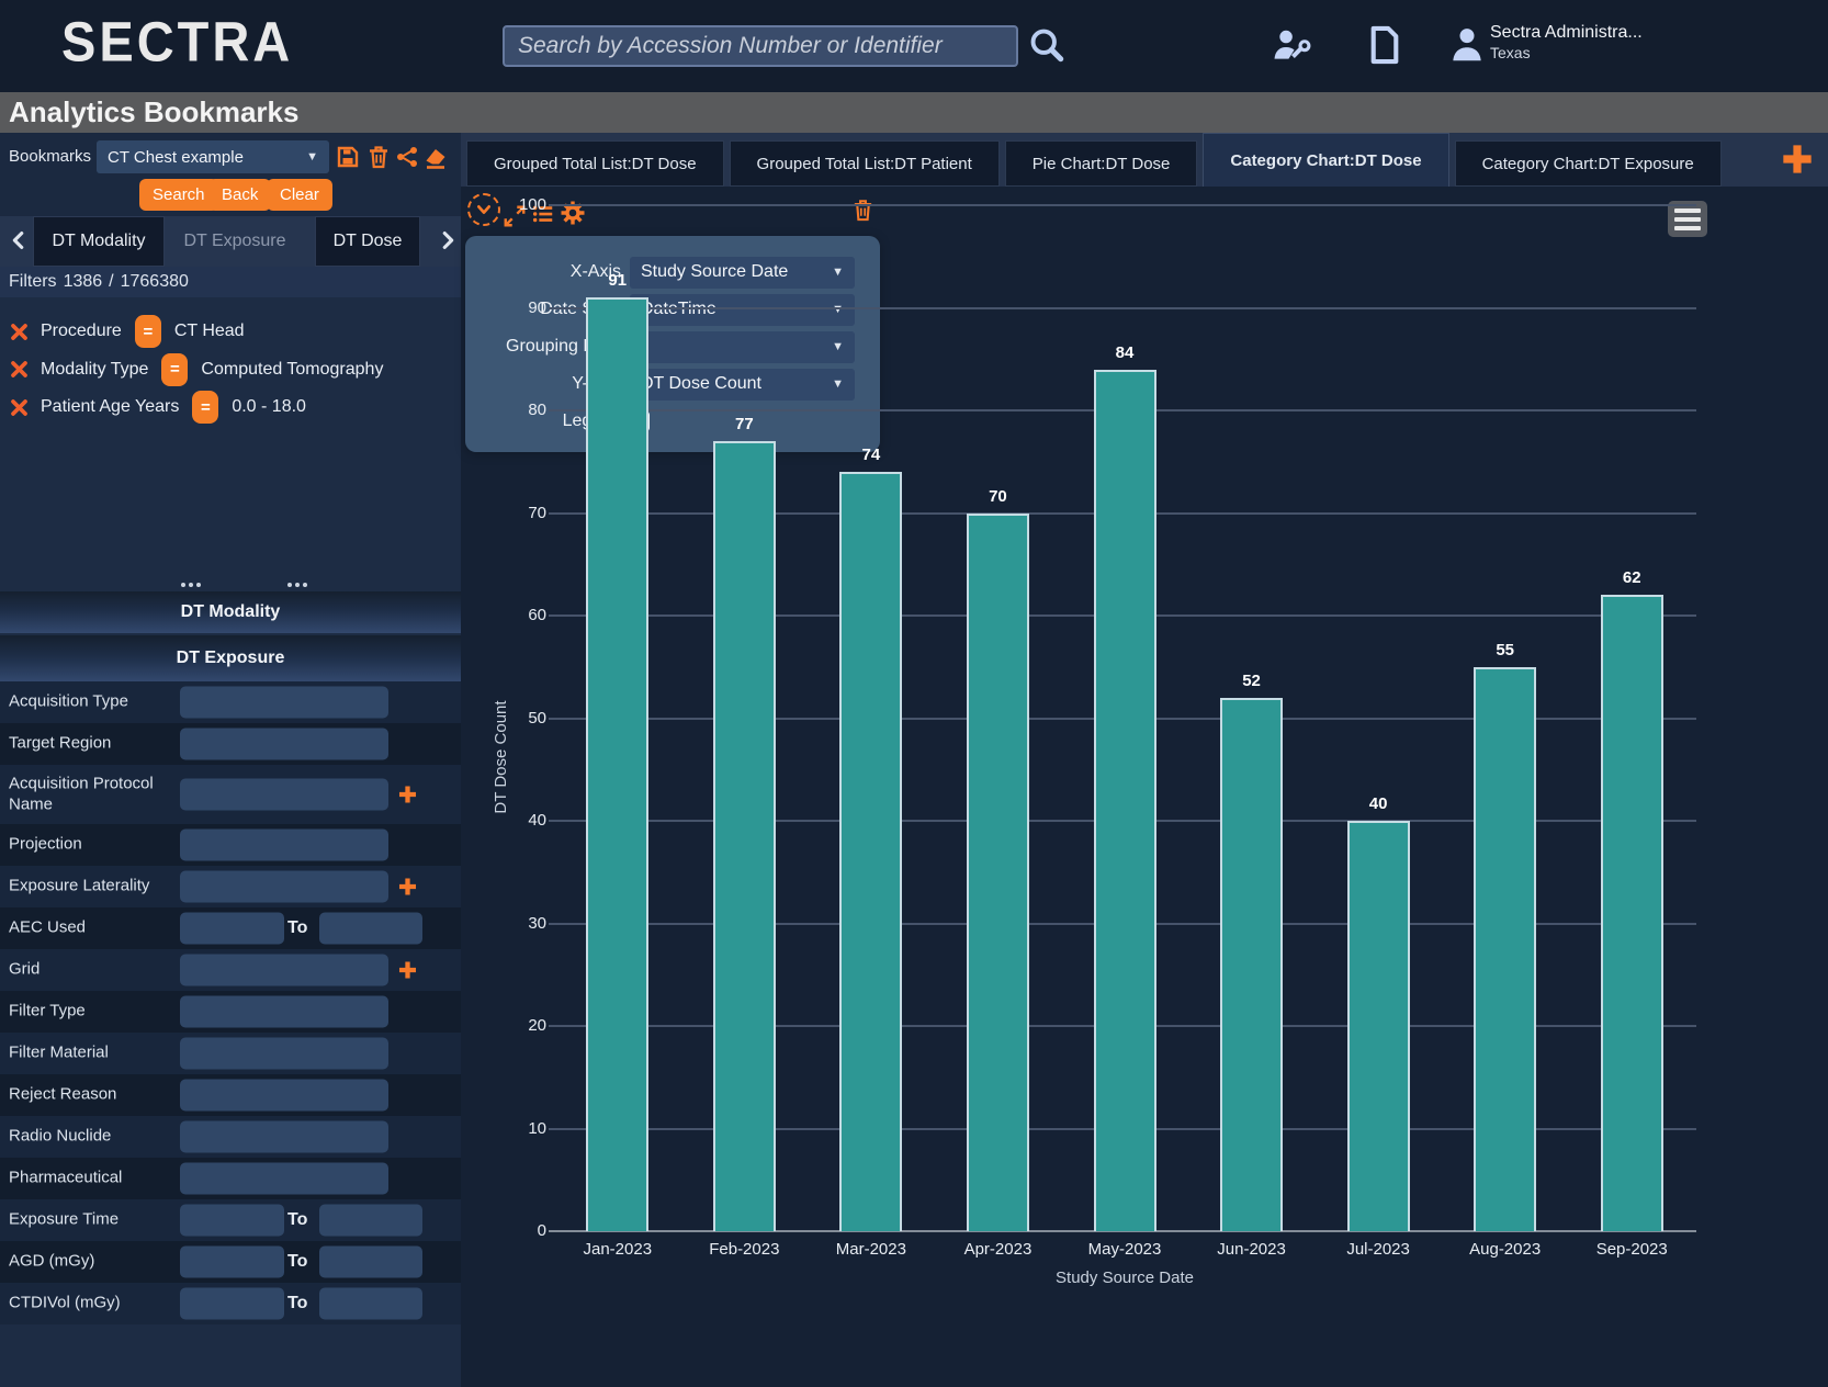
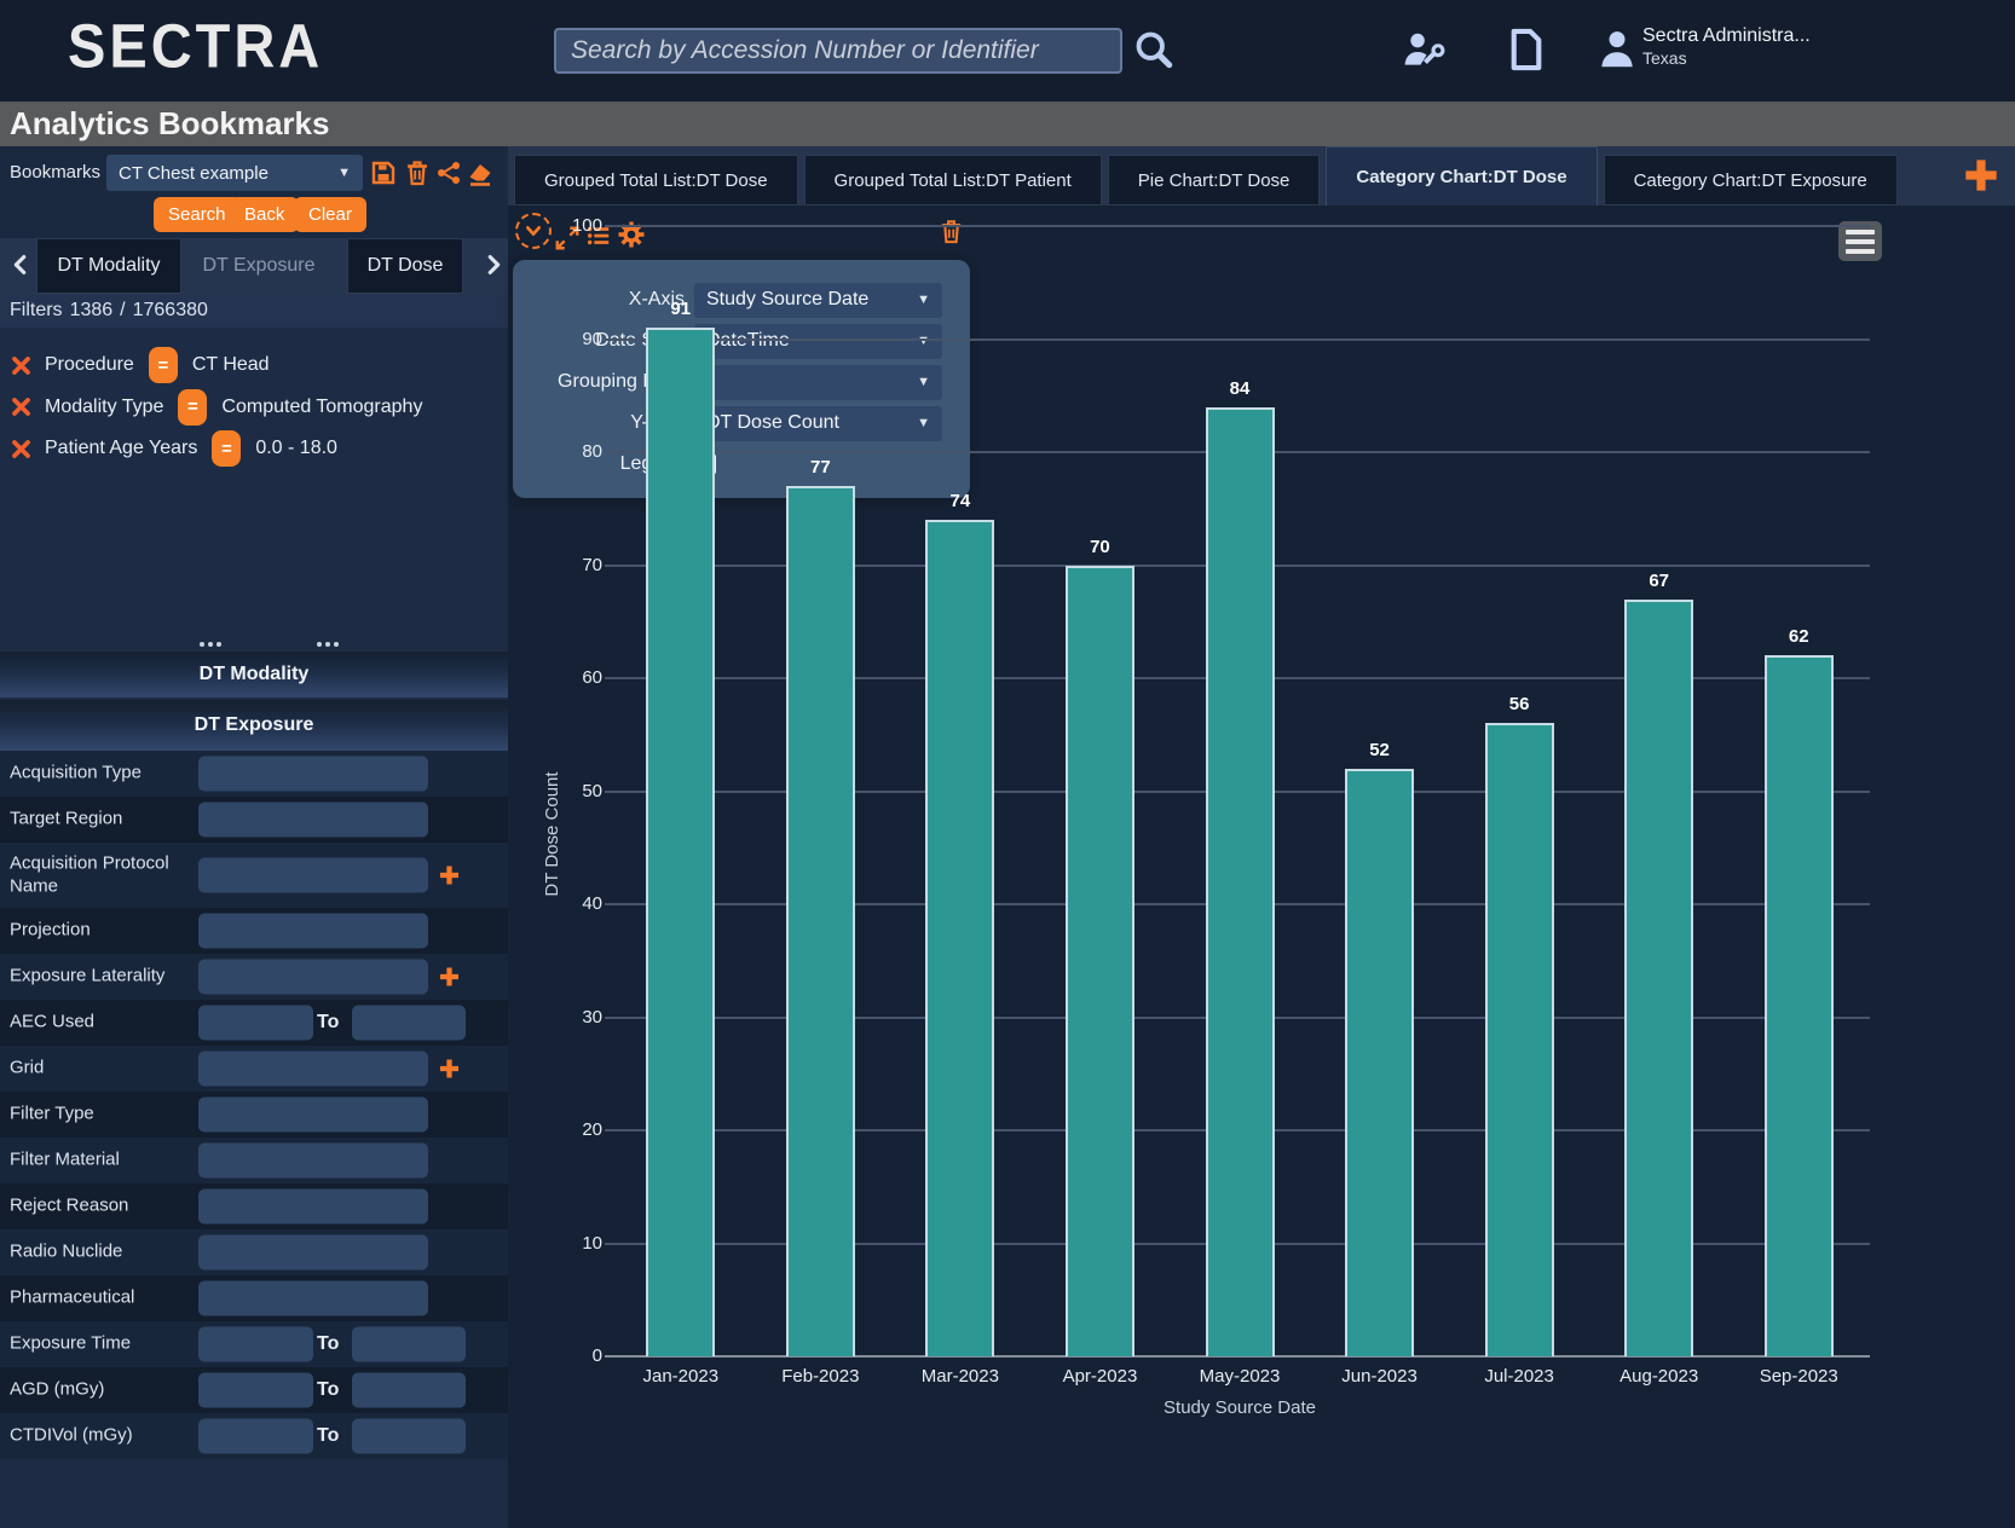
Jul-2023: 40 -> 56
Aug-2023: 55 -> 67
